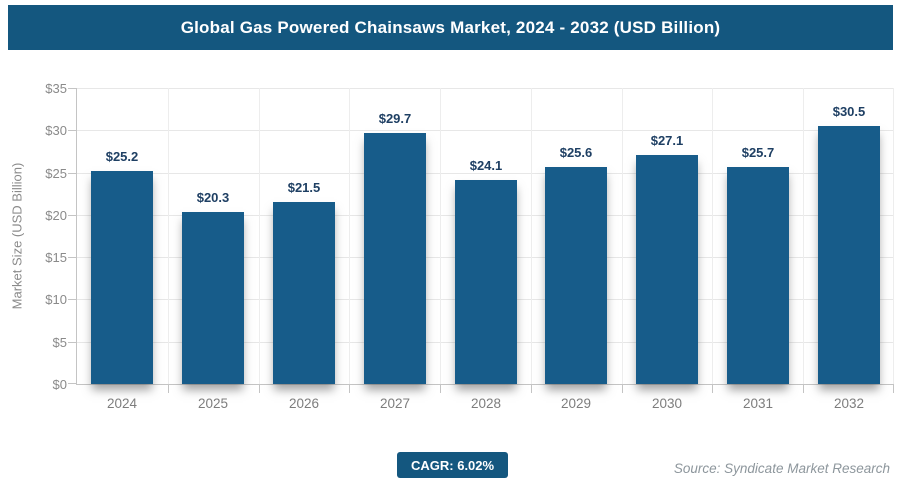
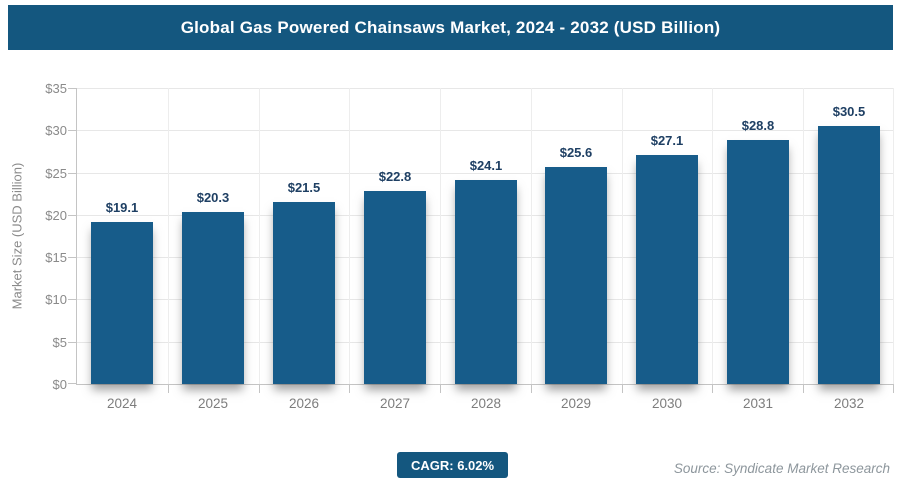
2024: $25.2 -> $19.1
2027: $29.7 -> $22.8
2031: $25.7 -> $28.8
